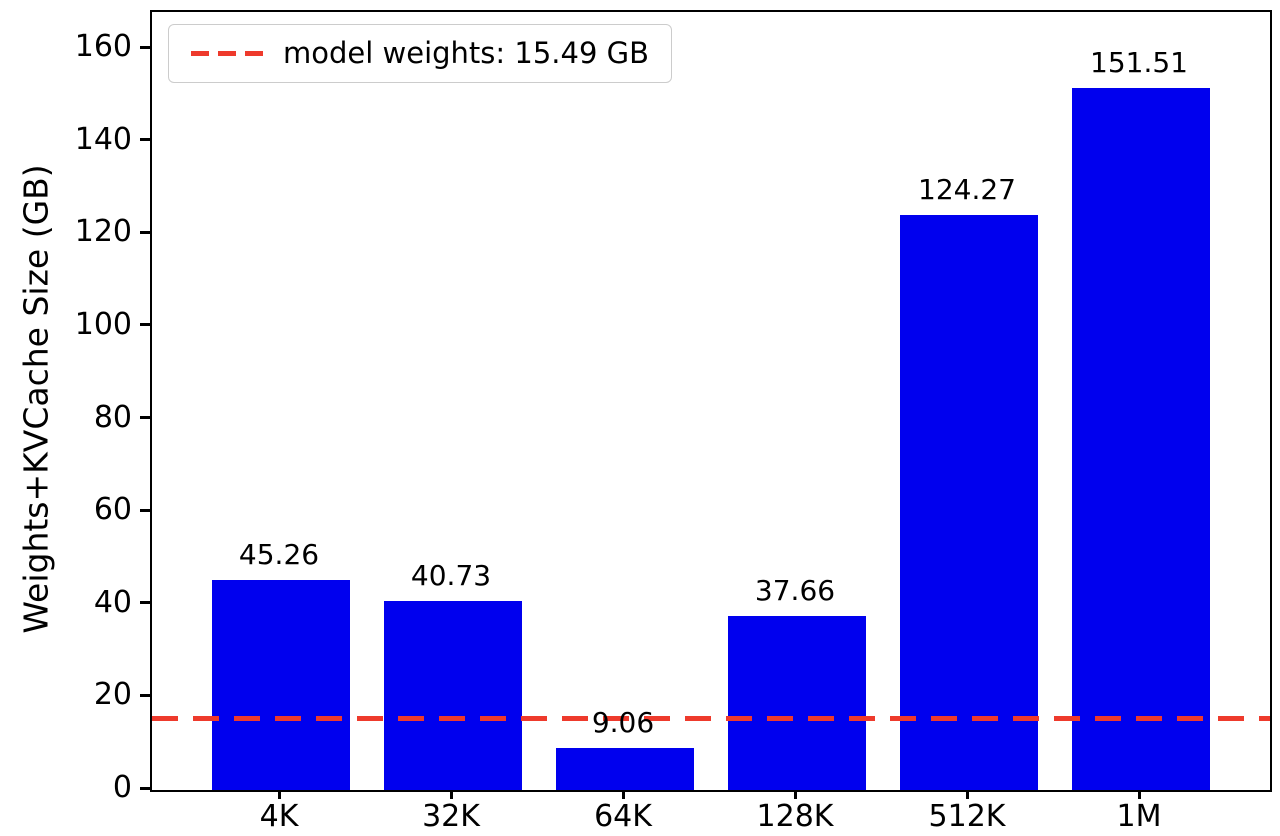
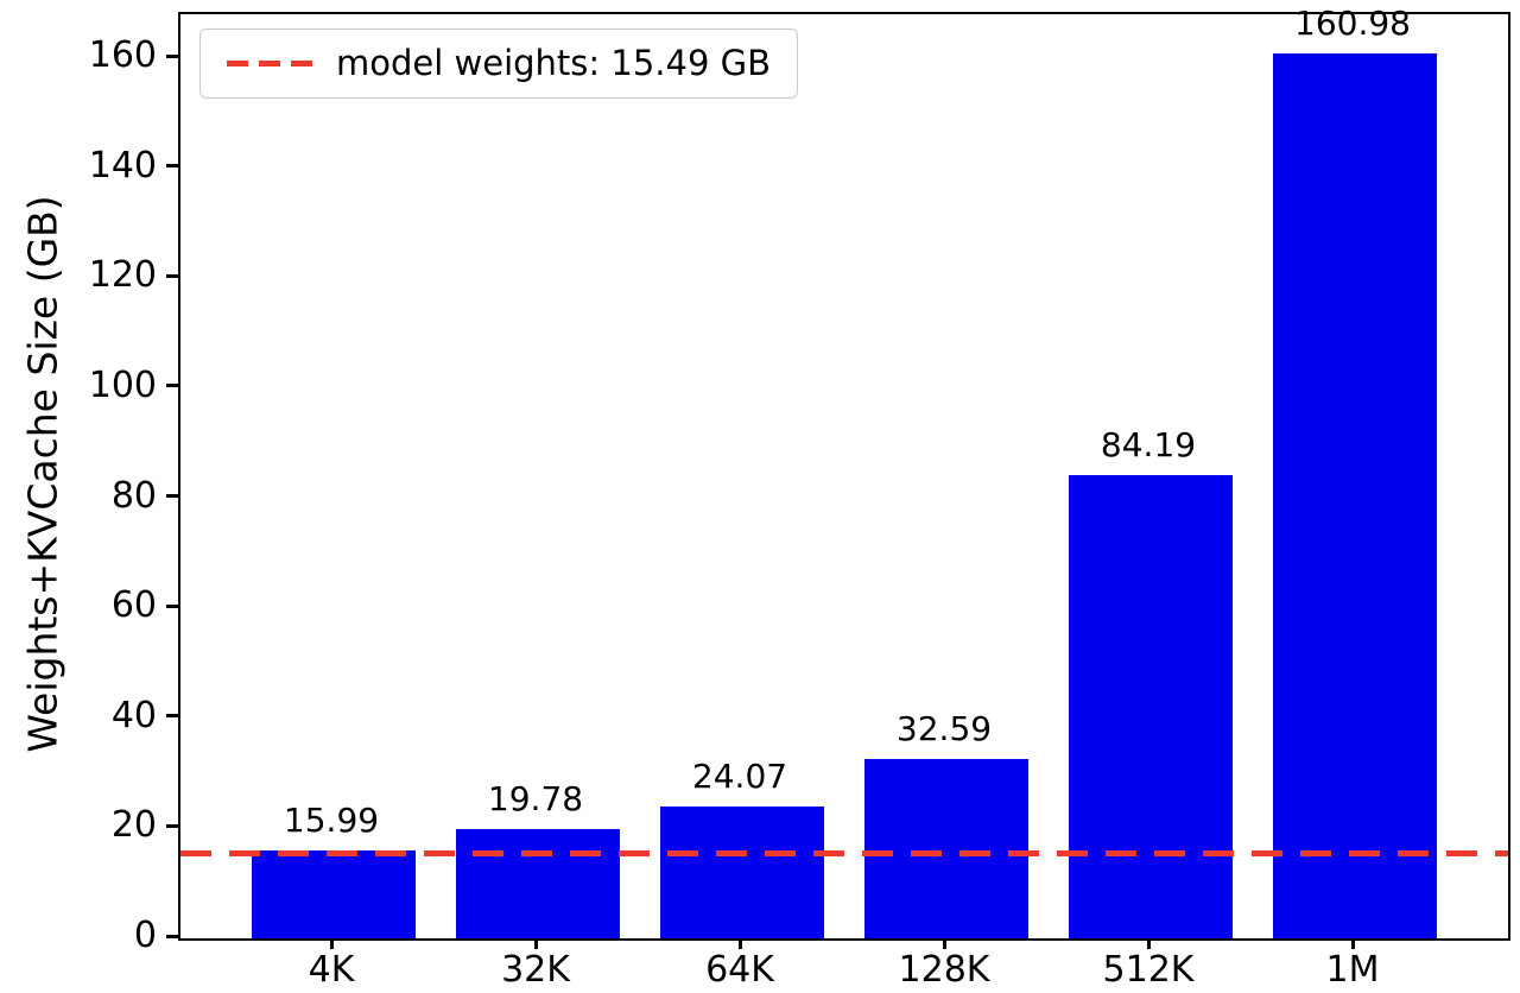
4K: 45.26 -> 15.99
32K: 40.73 -> 19.78
64K: 9.06 -> 24.07
128K: 37.66 -> 32.59
512K: 124.27 -> 84.19
1M: 151.51 -> 160.98
